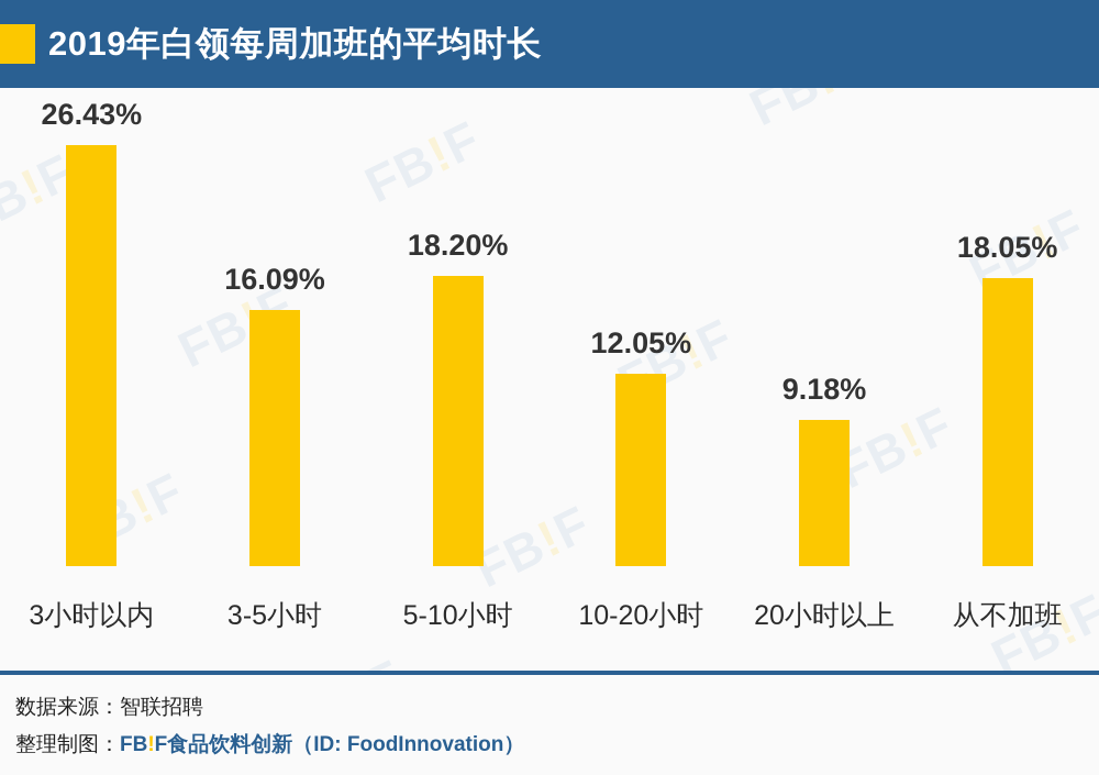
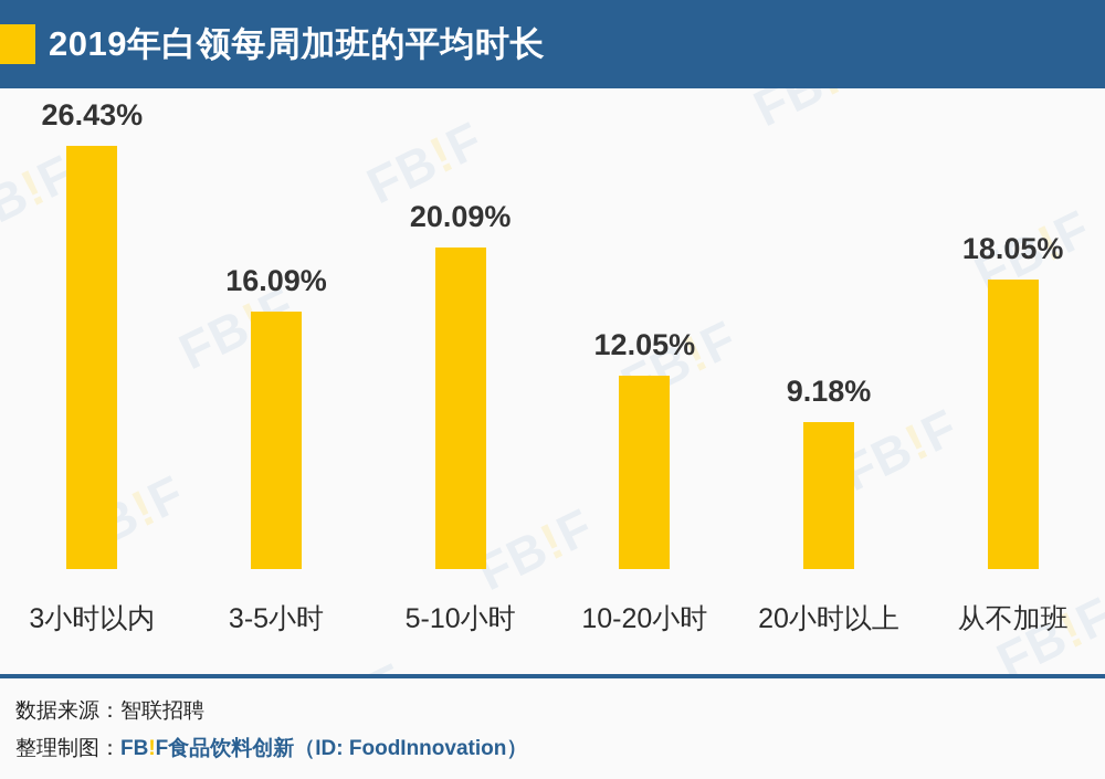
5-10小时: 18.20% -> 20.09%
